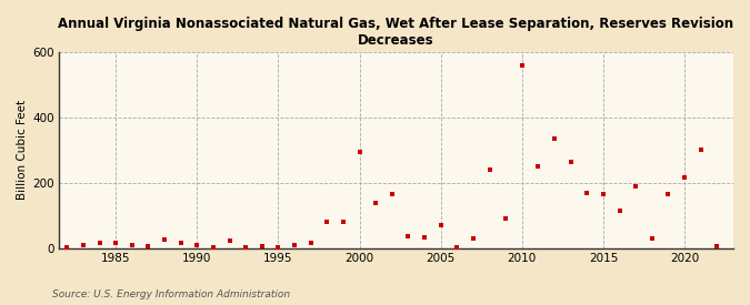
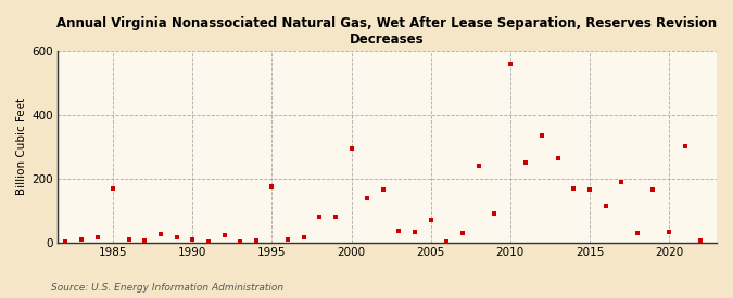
1985: 15 -> 170
1995: 2 -> 175
2020: 215 -> 35
